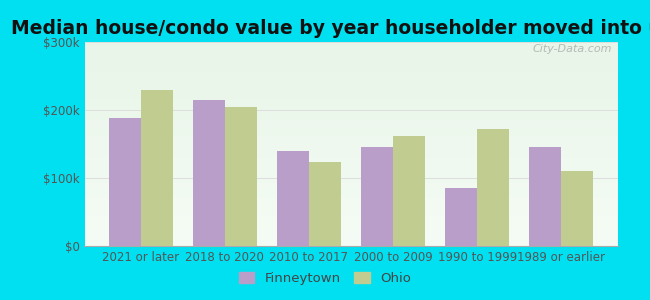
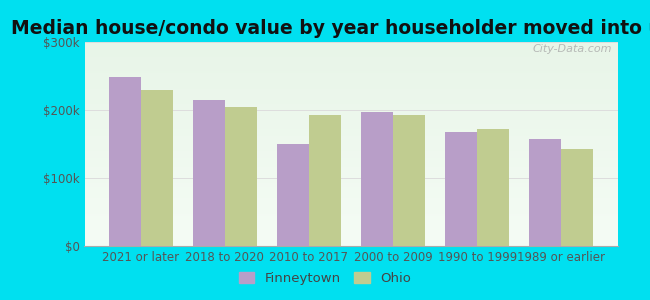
Finneytown/2021 or later: $188k -> $248k
Finneytown/2010 to 2017: $140k -> $150k
Ohio/2010 to 2017: $124k -> $193k
Finneytown/2000 to 2009: $146k -> $197k
Ohio/2000 to 2009: $162k -> $192k
Finneytown/1990 to 1999: $86k -> $168k
Finneytown/1989 or earlier: $146k -> $158k
Ohio/1989 or earlier: $110k -> $143k
